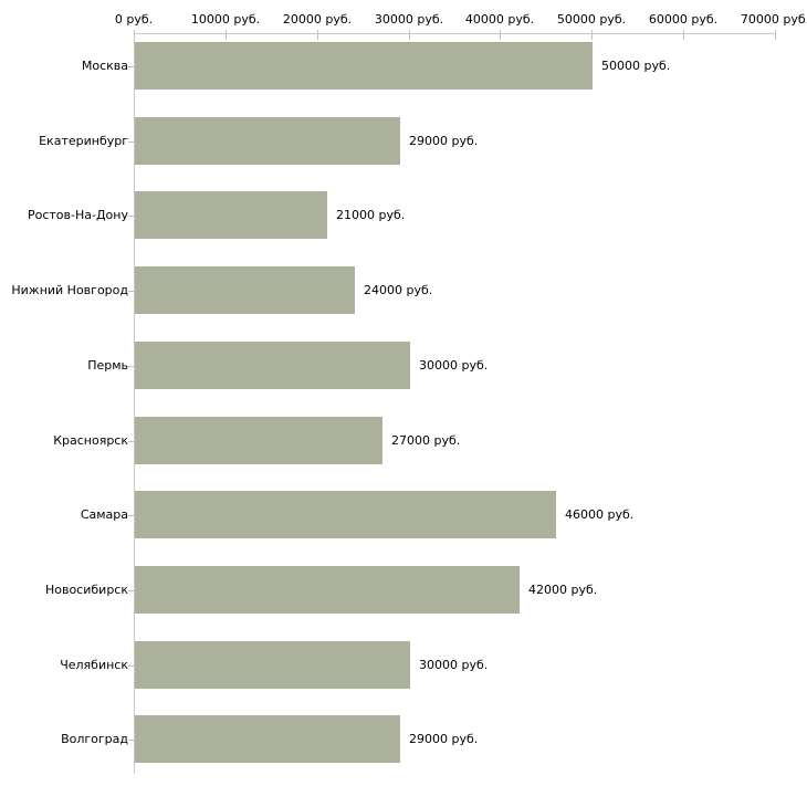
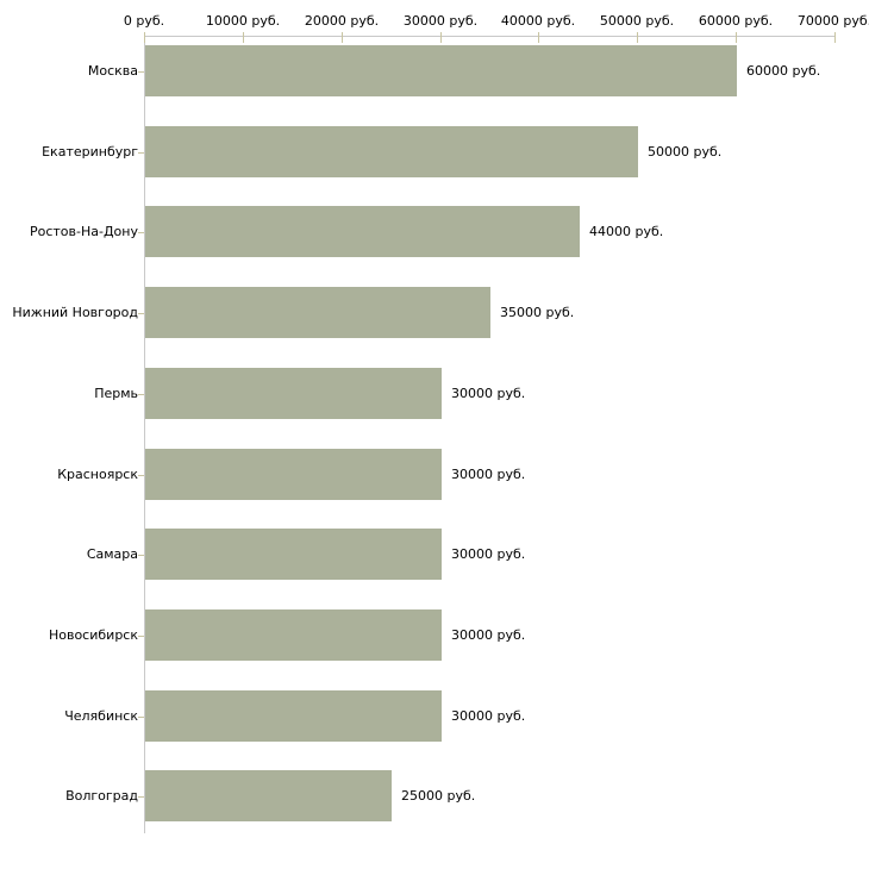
Москва: 50000 -> 60000
Екатеринбург: 29000 -> 50000
Ростов-На-Дону: 21000 -> 44000
Нижний Новгород: 24000 -> 35000
Красноярск: 27000 -> 30000
Самара: 46000 -> 30000
Новосибирск: 42000 -> 30000
Волгоград: 29000 -> 25000
